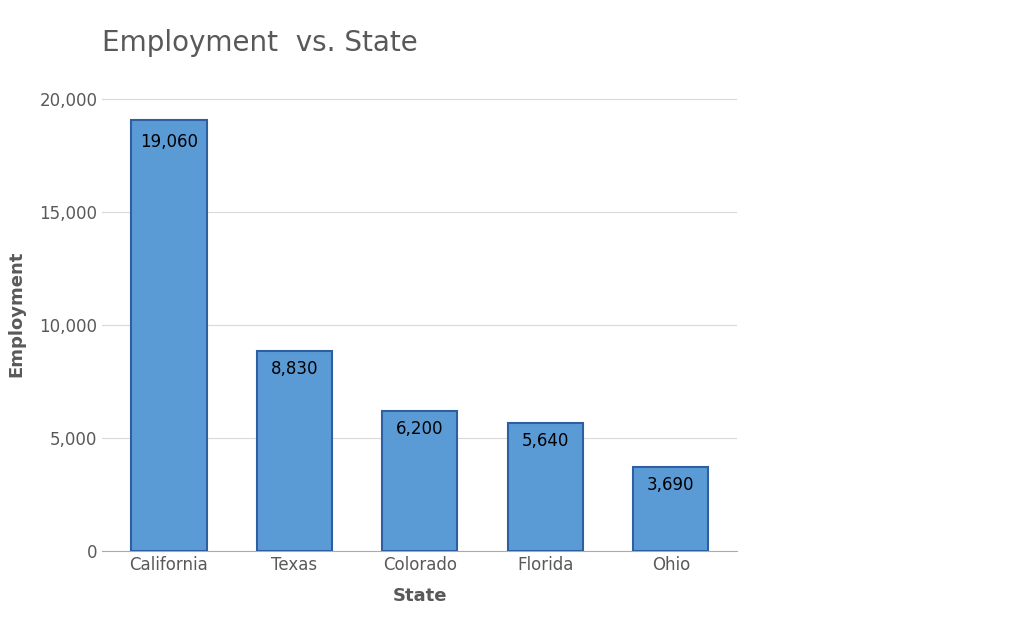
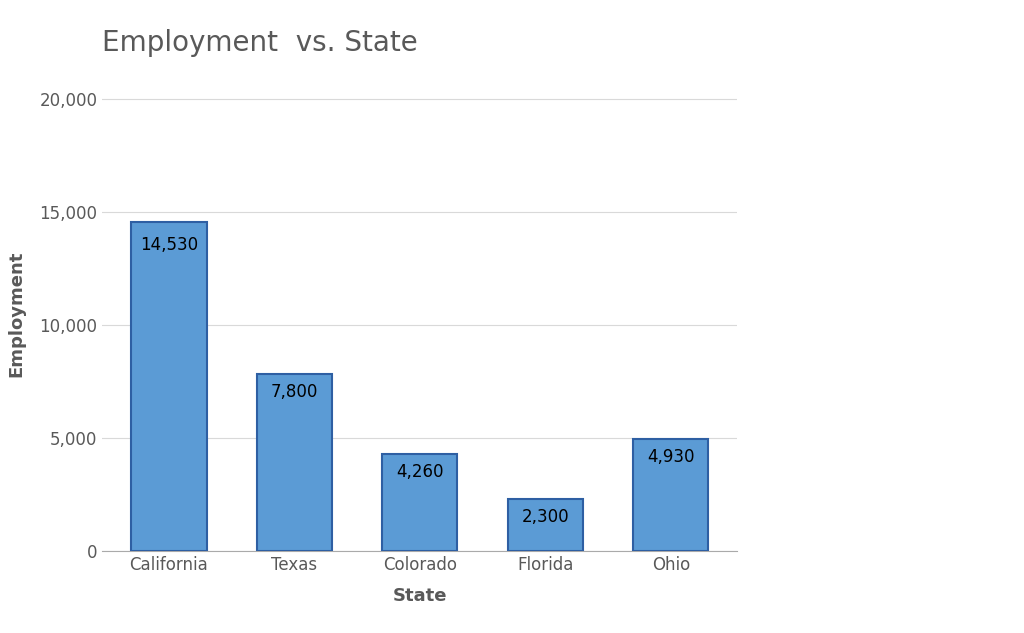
California: 19,060 -> 14,530
Texas: 8,830 -> 7,800
Colorado: 6,200 -> 4,260
Florida: 5,640 -> 2,300
Ohio: 3,690 -> 4,930
